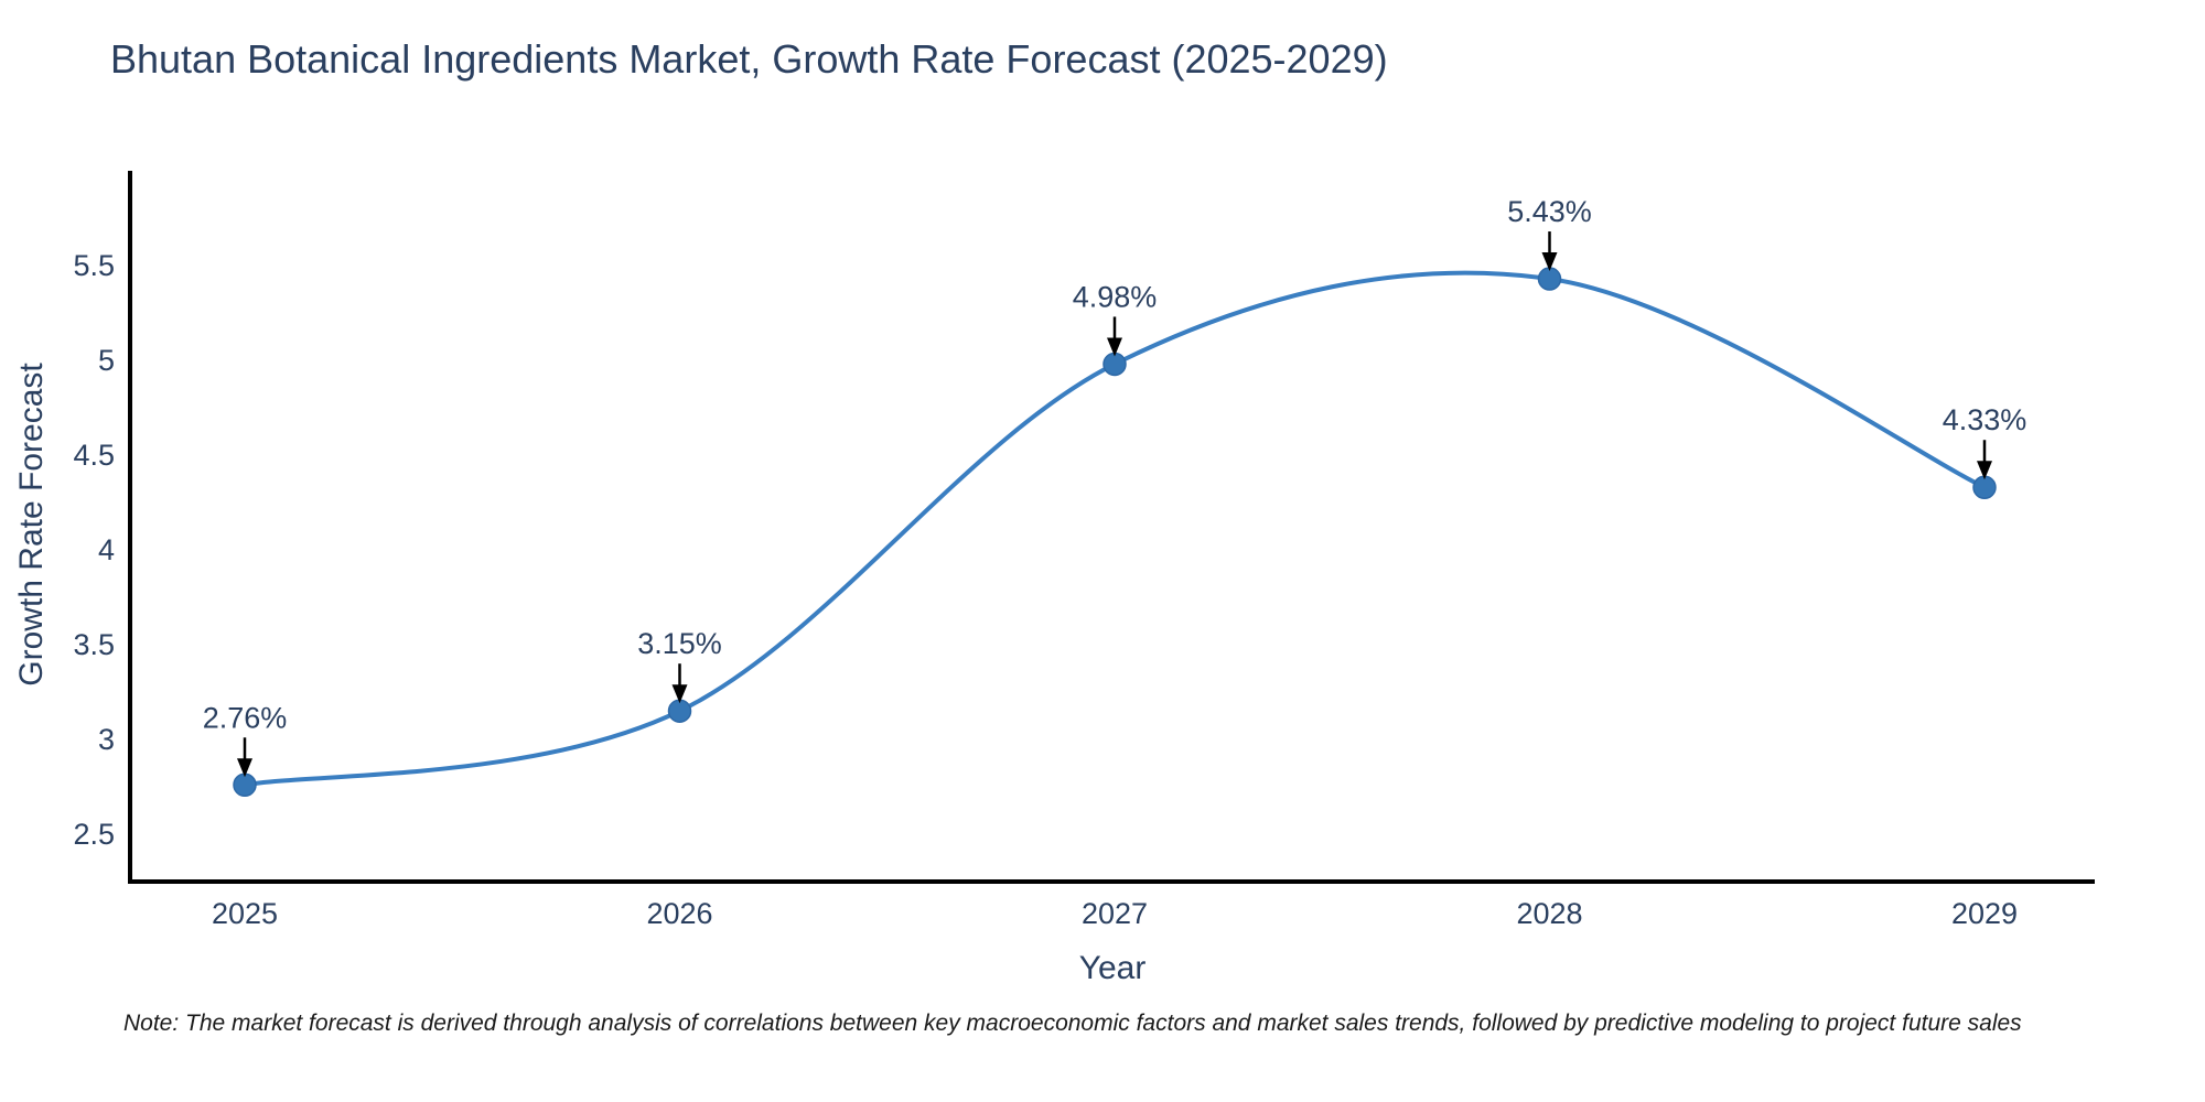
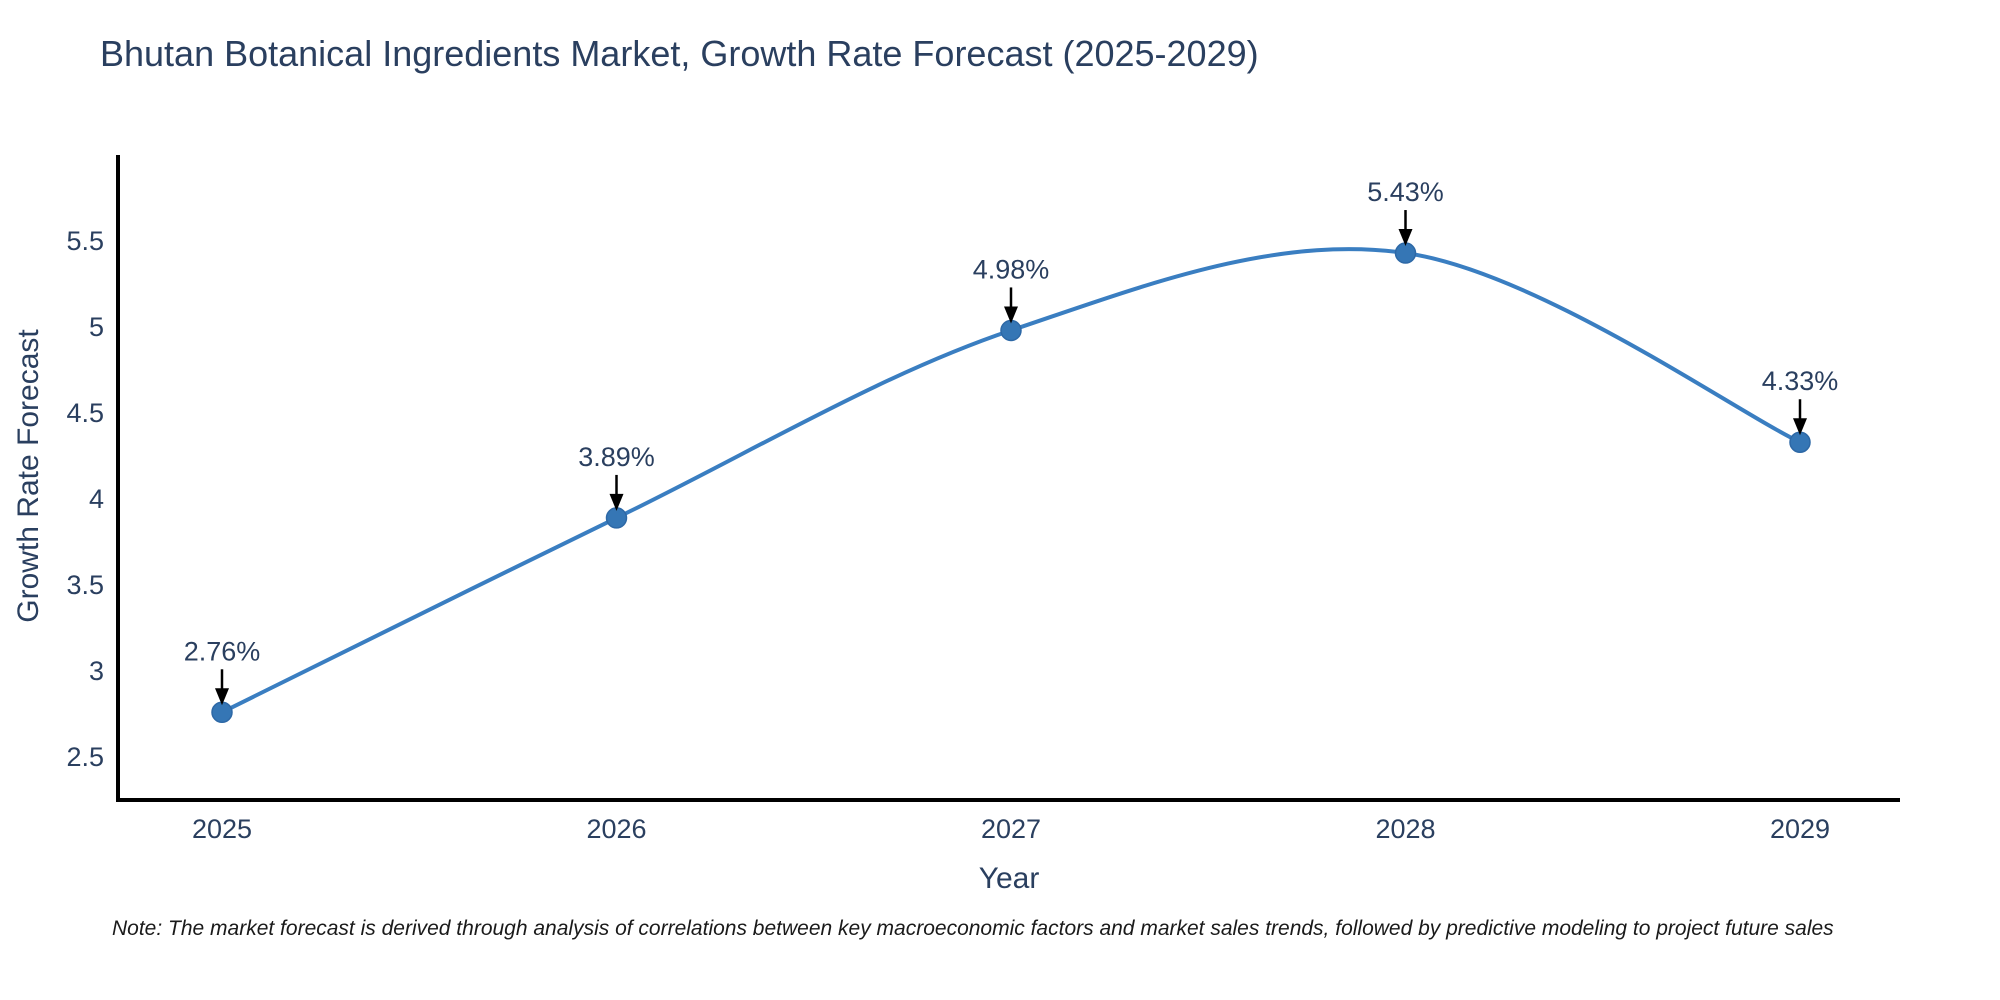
2026: 3.15% -> 3.89%
